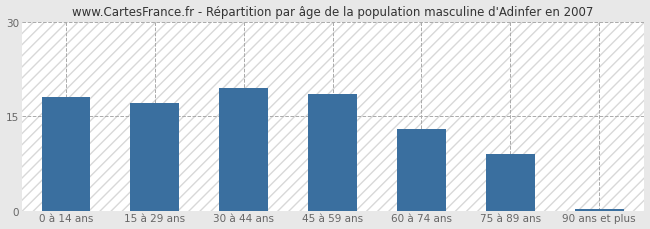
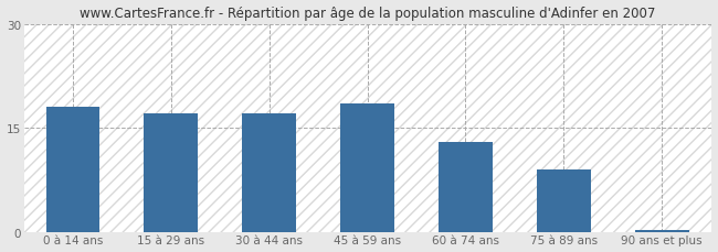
30 à 44 ans: 19.5 -> 17.0
